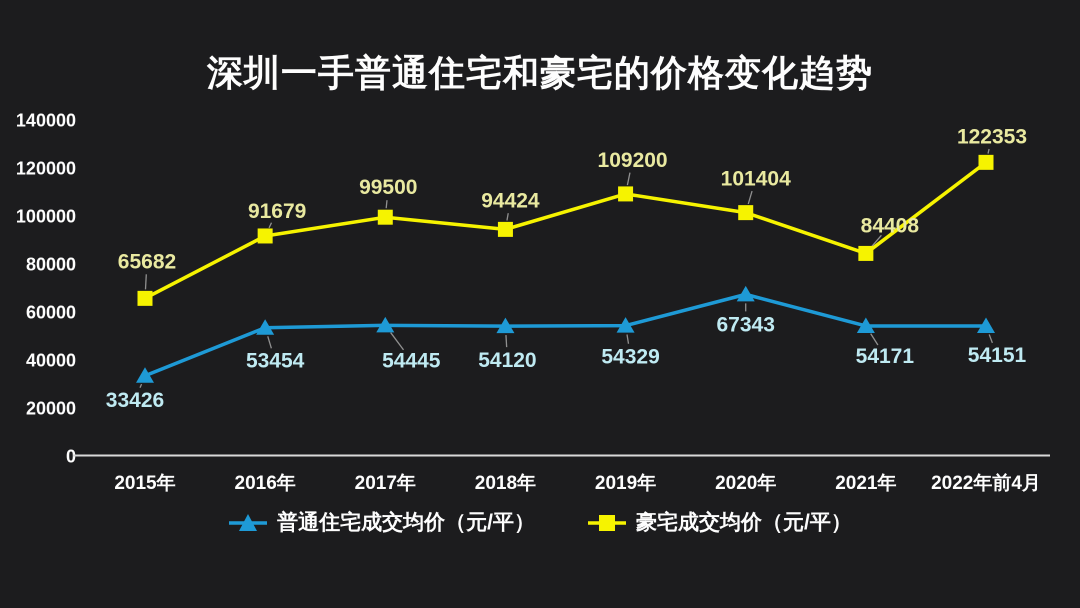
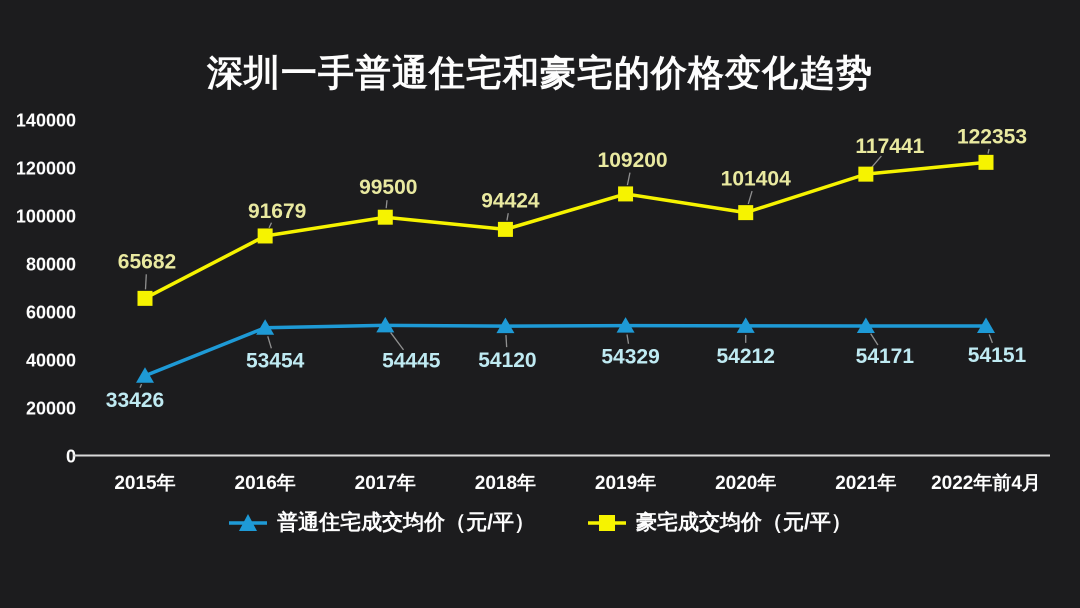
普通住宅成交均价（元/平）/2020年: 67343 -> 54212
豪宅成交均价（元/平）/2021年: 84408 -> 117441
